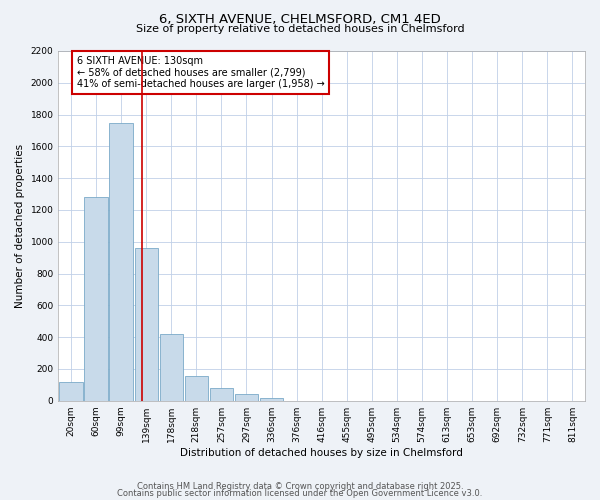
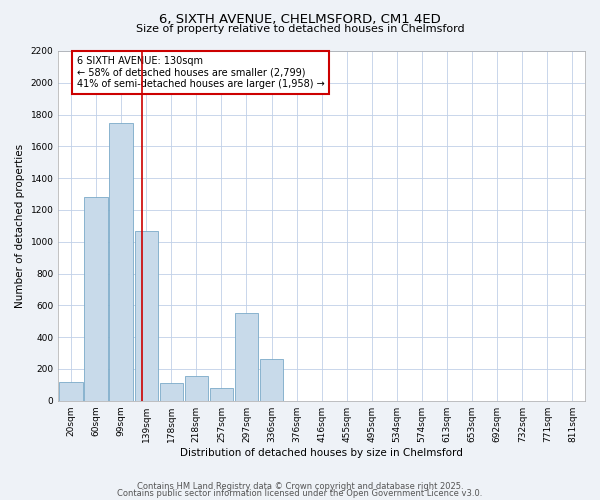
139sqm: 960 -> 1070
178sqm: 420 -> 110
297sqm: 40 -> 550
336sqm: 20 -> 260
